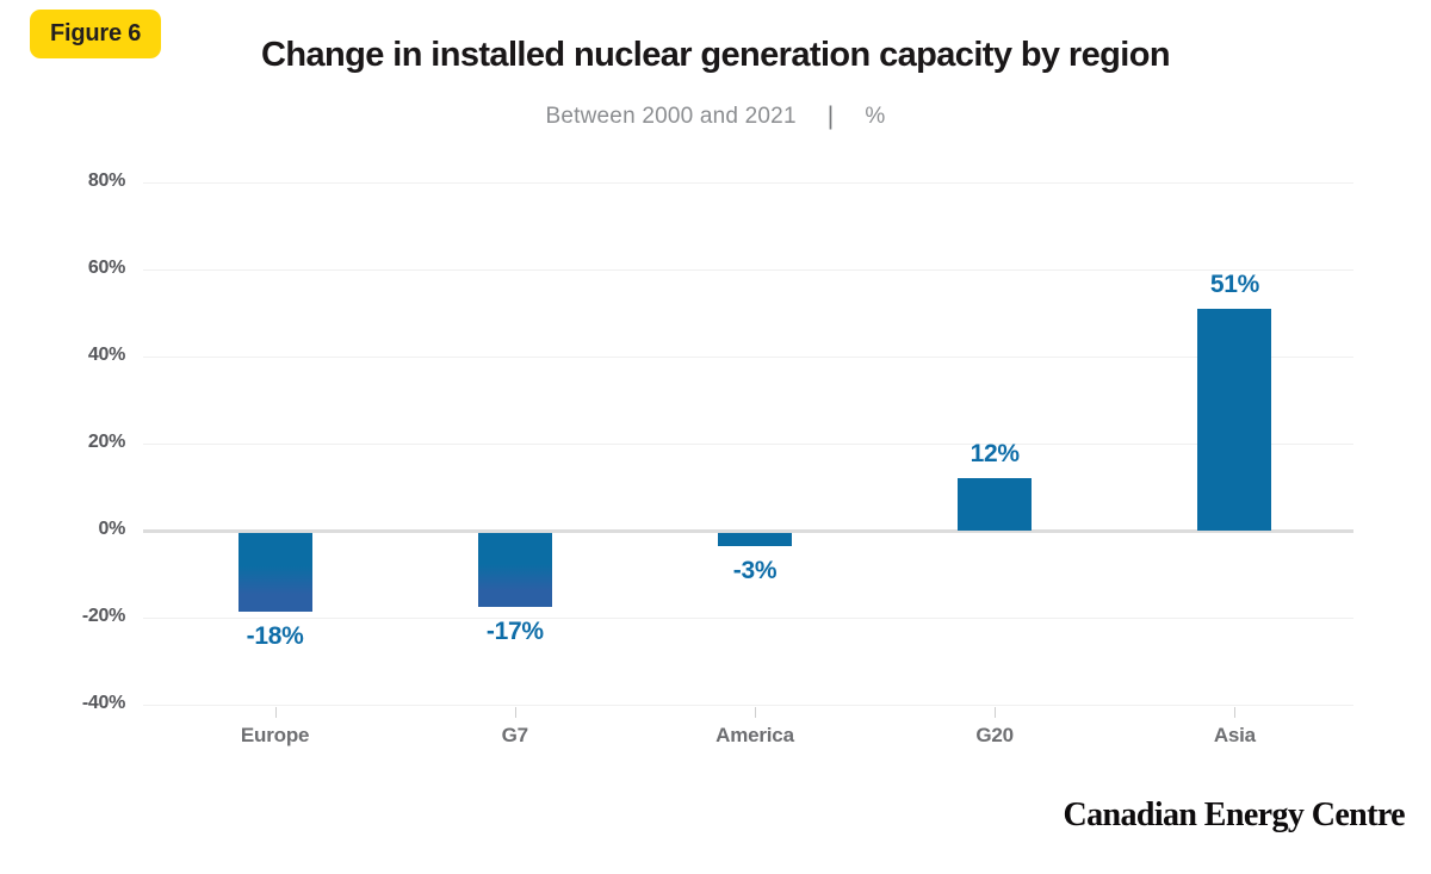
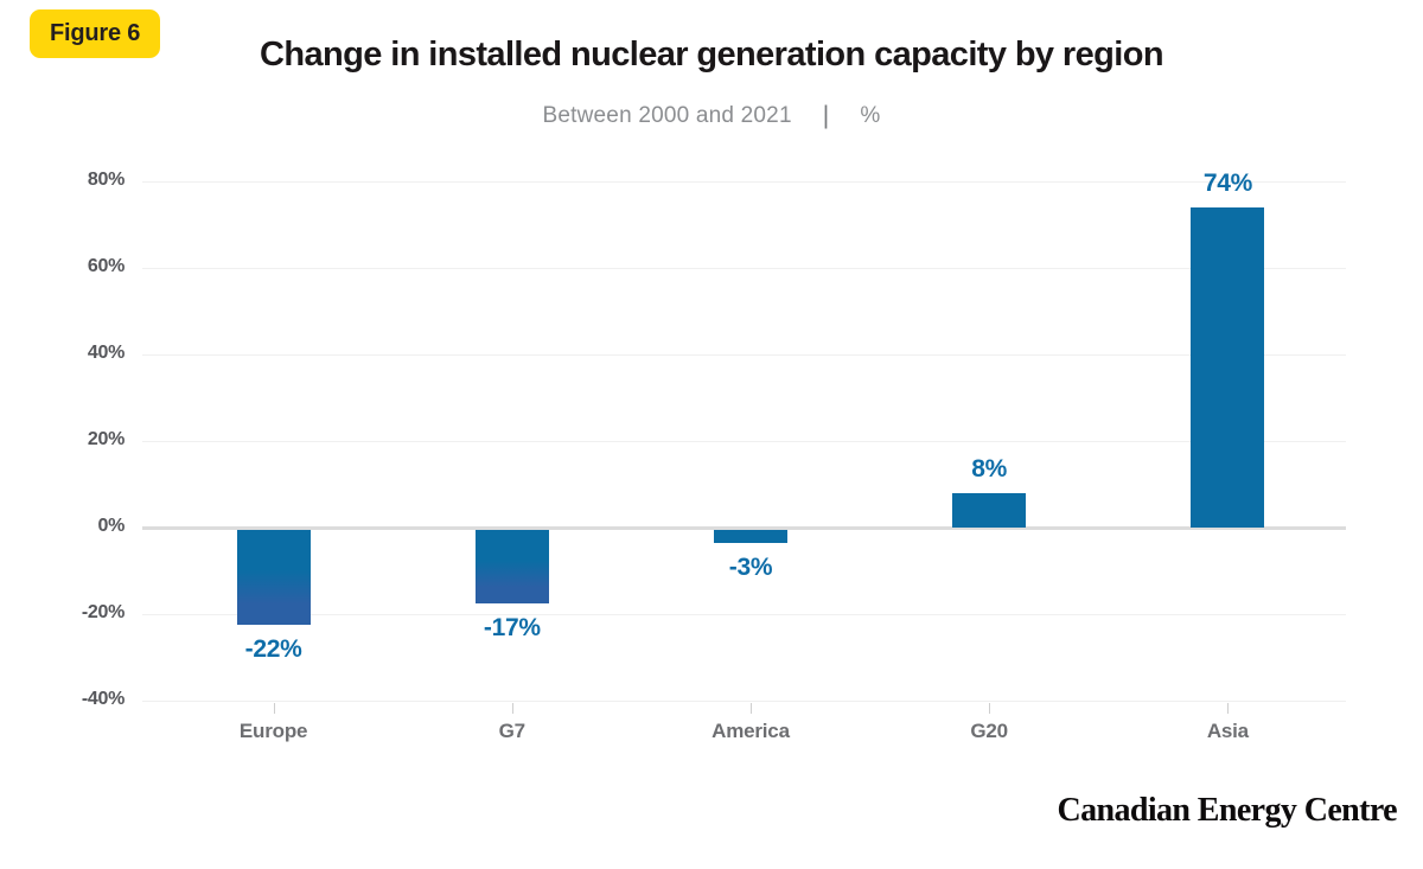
Europe: -18% -> -22%
G20: 12% -> 8%
Asia: 51% -> 74%
